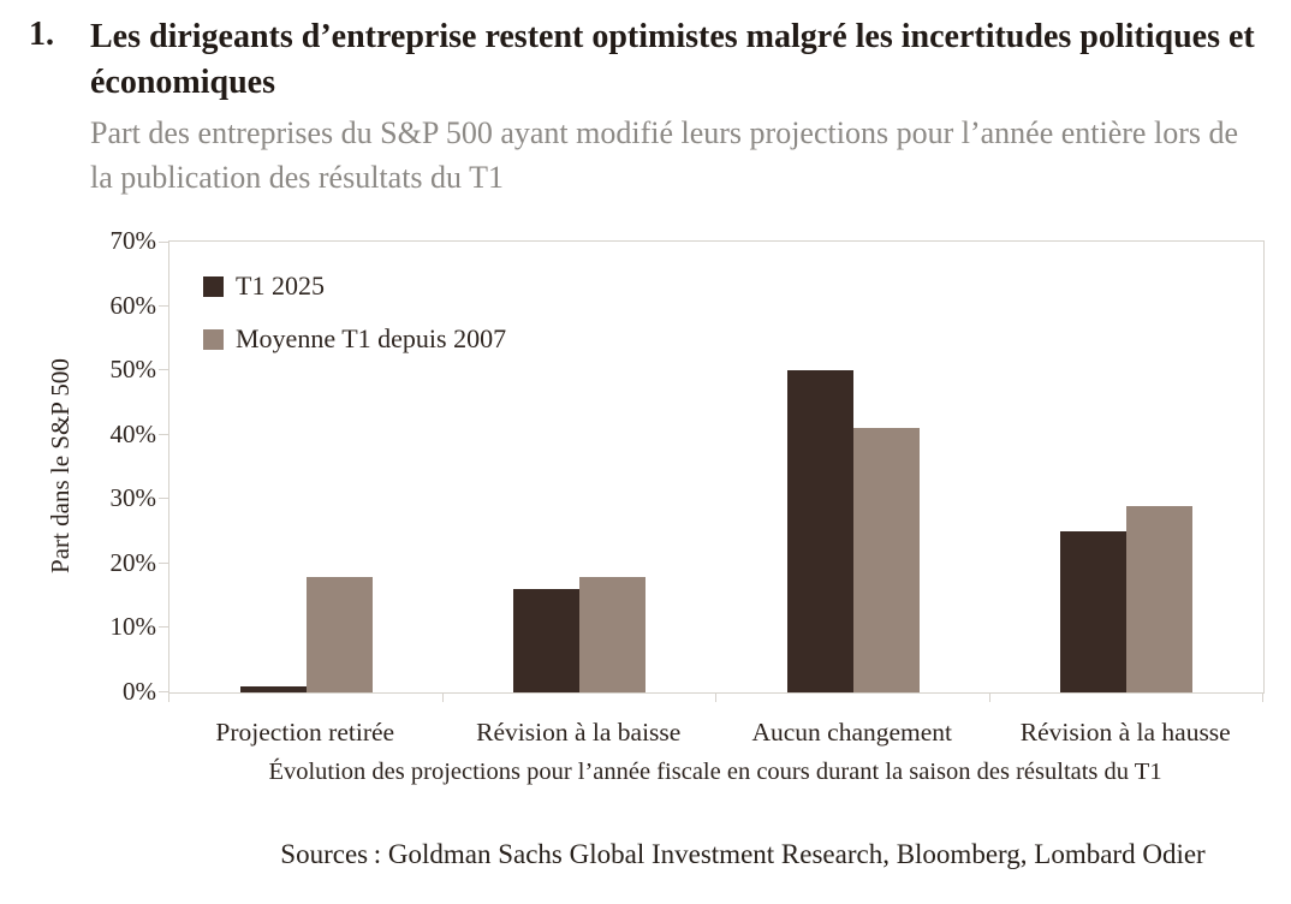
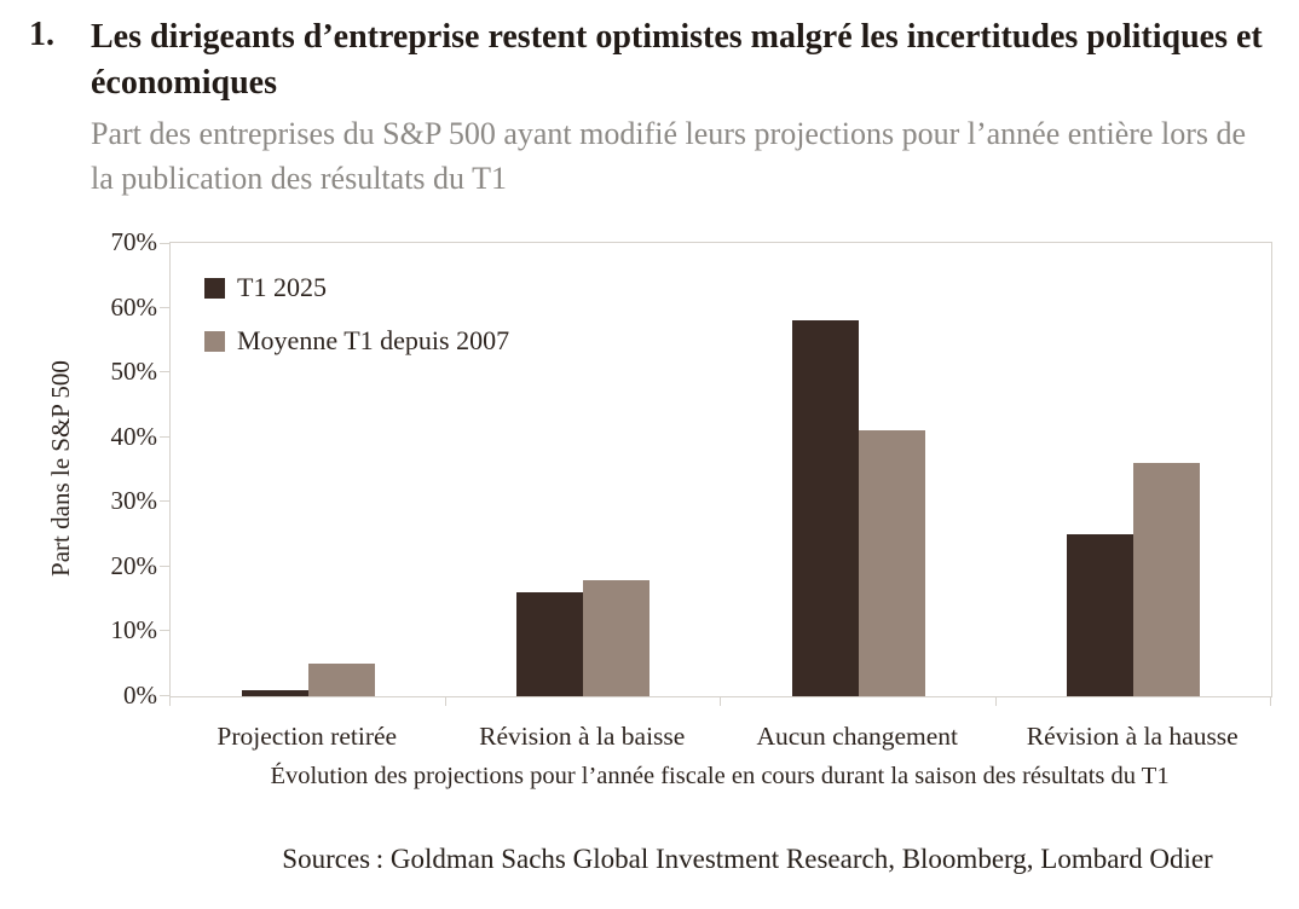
Moyenne T1 depuis 2007/Projection retirée: 18% -> 5%
T1 2025/Aucun changement: 50% -> 58%
Moyenne T1 depuis 2007/Révision à la hausse: 29% -> 36%
